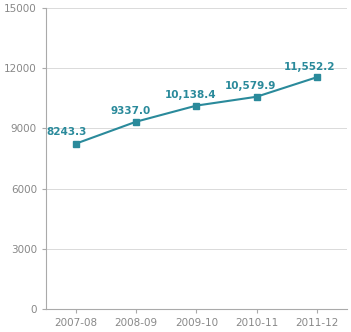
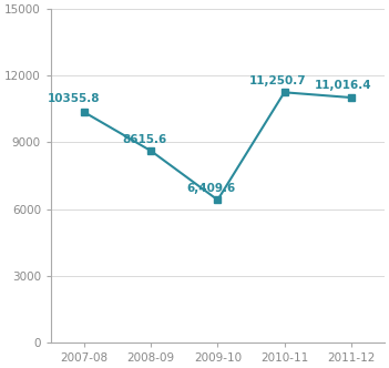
2007-08: 8243.3 -> 10355.8
2008-09: 9337.0 -> 8615.6
2009-10: 10,138.4 -> 6,409.6
2010-11: 10,579.9 -> 11,250.7
2011-12: 11,552.2 -> 11,016.4
